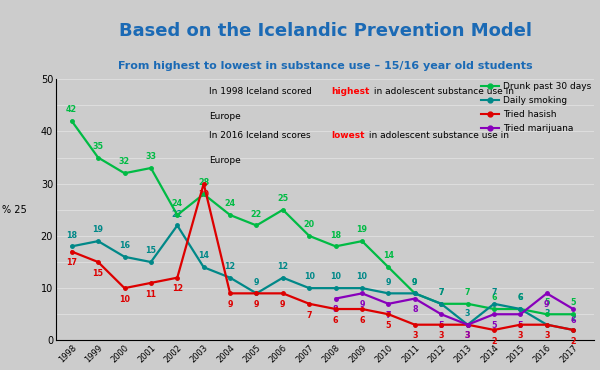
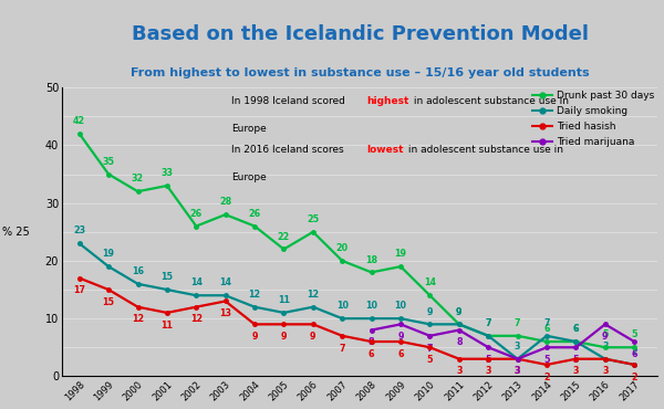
Daily smoking/1998: 18 -> 23
Tried hasish/2000: 10 -> 12
Drunk past 30 days/2002: 24 -> 26
Daily smoking/2002: 22 -> 14
Tried hasish/2003: 30 -> 13
Drunk past 30 days/2004: 24 -> 26
Daily smoking/2005: 9 -> 11
